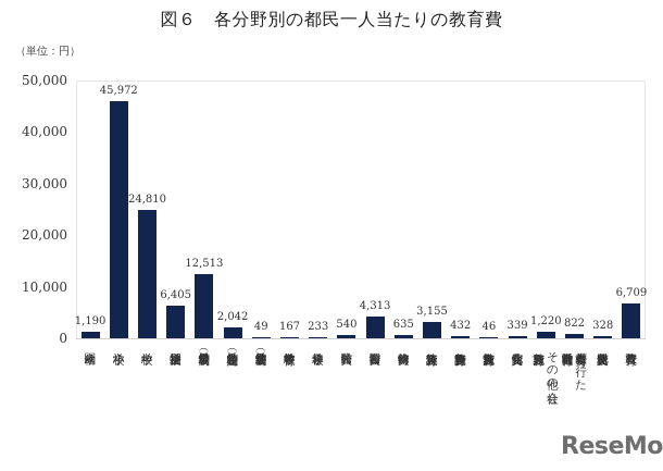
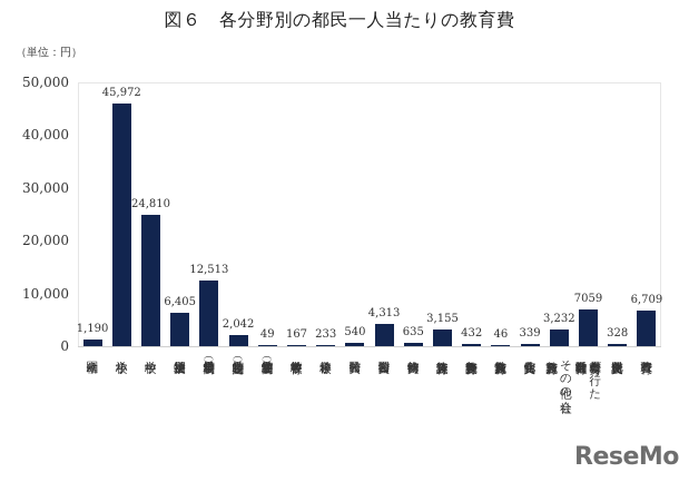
その他の社会教育施設費: 1,220 -> 3,232
教育委員会が行った社会教育活動費: 822 -> 7059
